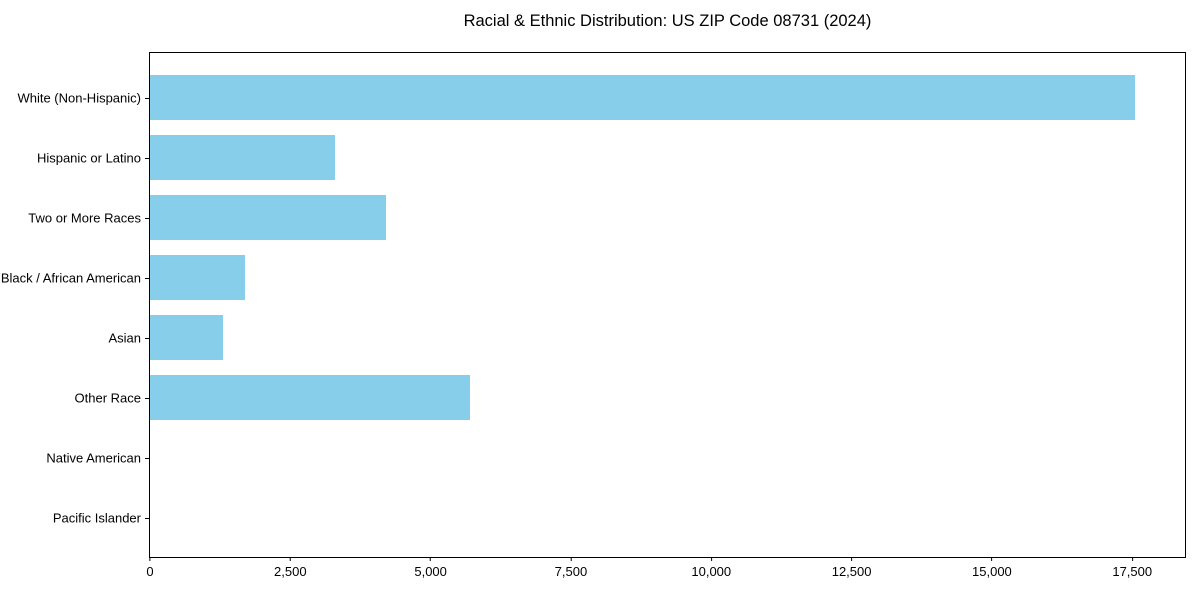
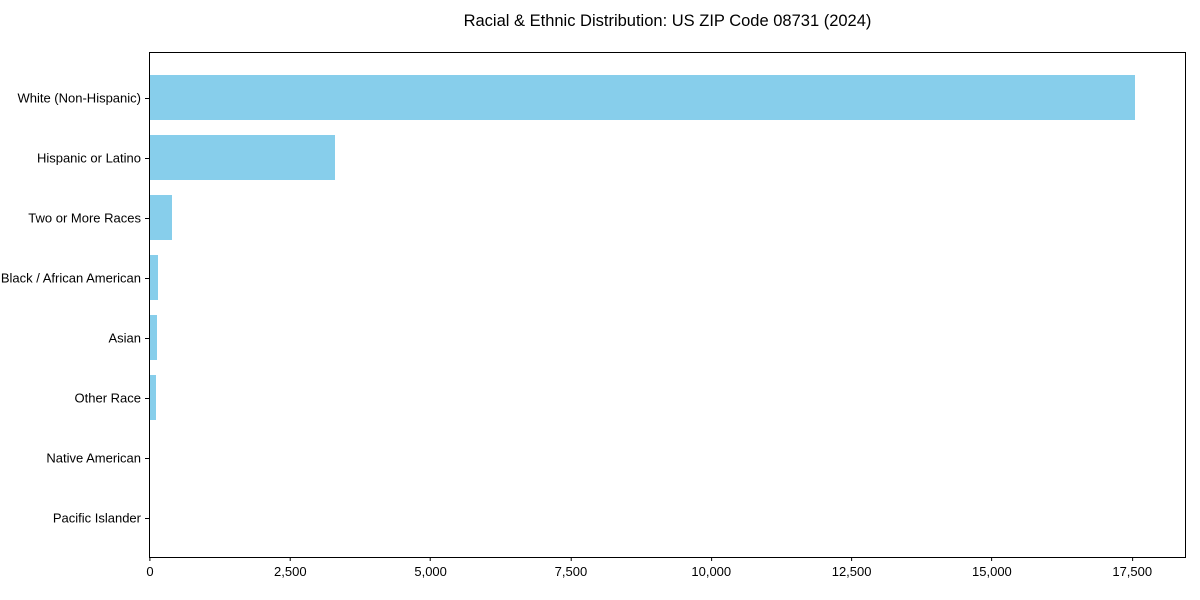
Two or More Races: 4200 -> 400
Black / African American: 1700 -> 100
Asian: 1300 -> 100
Other Race: 5700 -> 100
